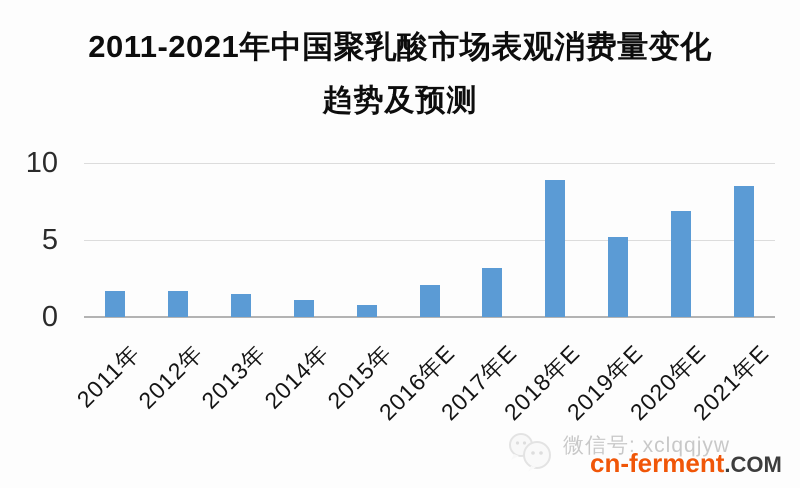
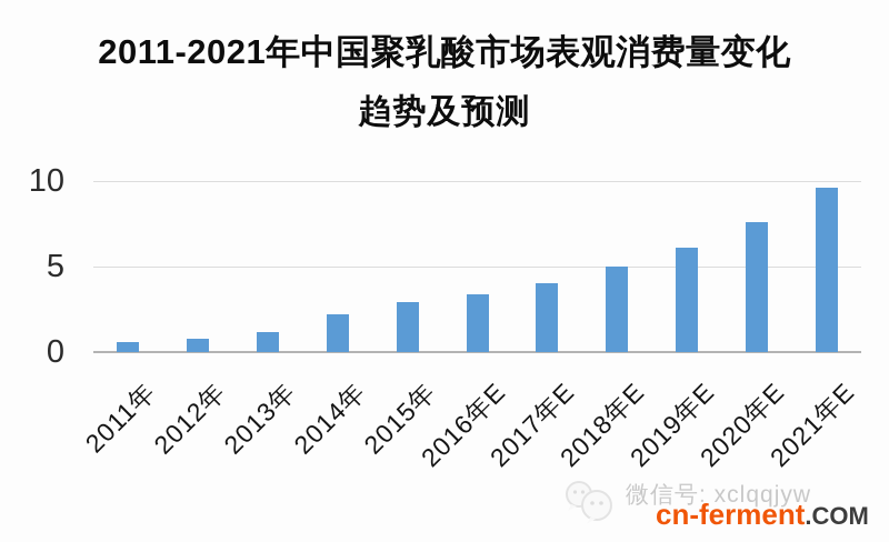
2011年: 1.7 -> 0.6
2012年: 1.7 -> 0.8
2013年: 1.5 -> 1.2
2014年: 1.1 -> 2.2
2015年: 0.8 -> 2.9
2016年E: 2.1 -> 3.4
2017年E: 3.2 -> 4.0
2018年E: 8.9 -> 5.0
2019年E: 5.2 -> 6.1
2020年E: 6.9 -> 7.6
2021年E: 8.5 -> 9.6
